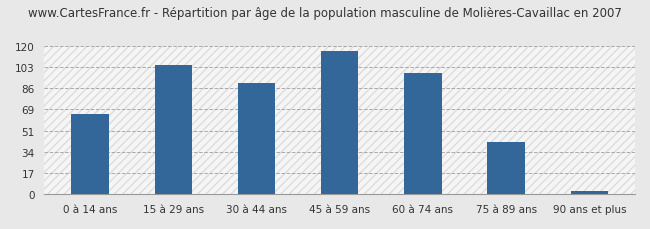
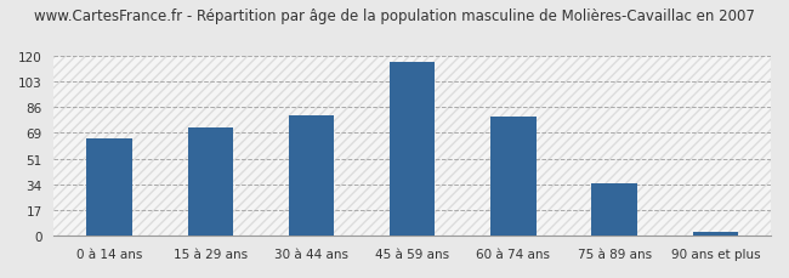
15 à 29 ans: 104 -> 72
30 à 44 ans: 90 -> 80
60 à 74 ans: 98 -> 79
75 à 89 ans: 42 -> 35
